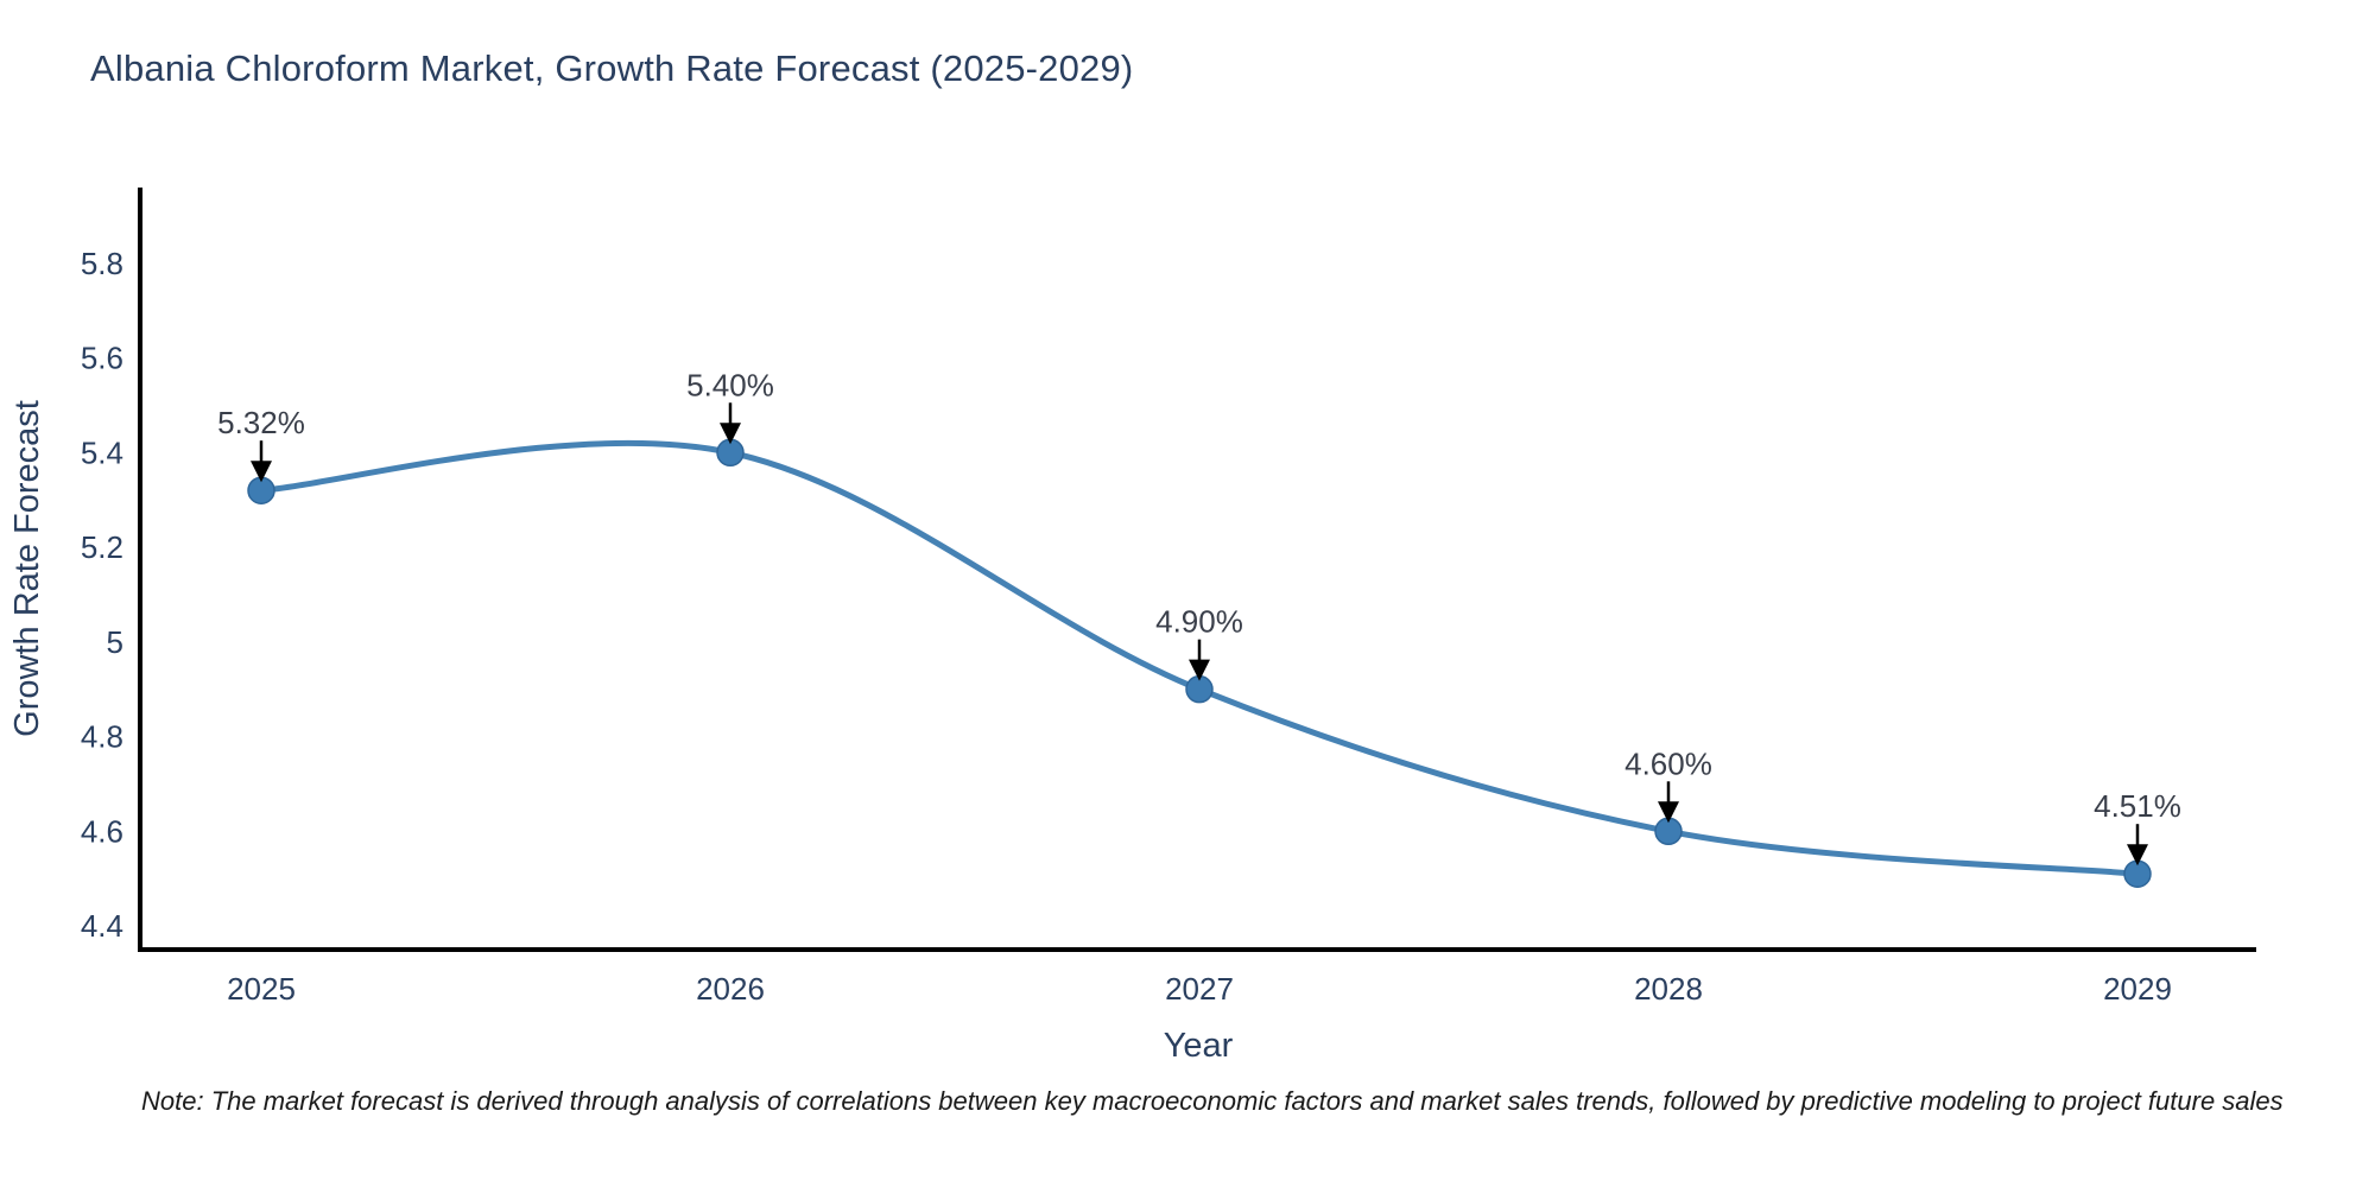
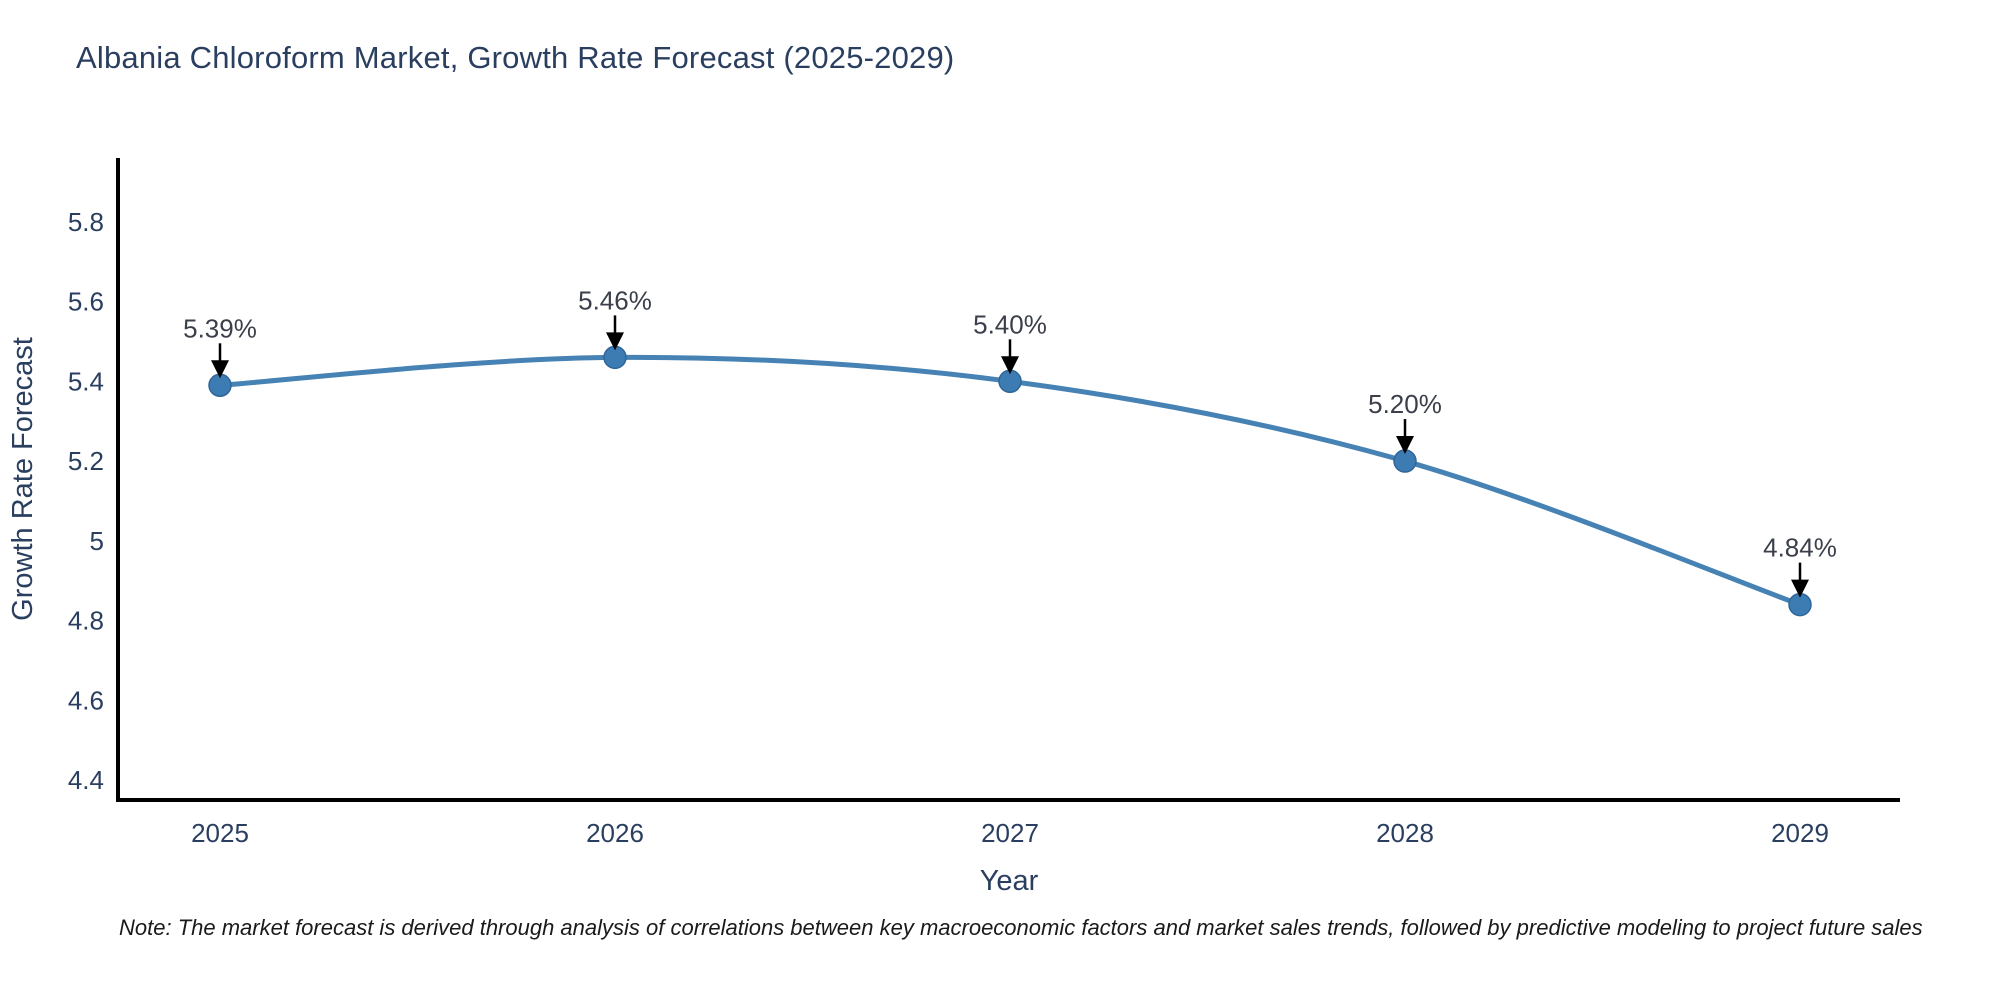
2025: 5.32% -> 5.39%
2026: 5.40% -> 5.46%
2027: 4.90% -> 5.40%
2028: 4.60% -> 5.20%
2029: 4.51% -> 4.84%
